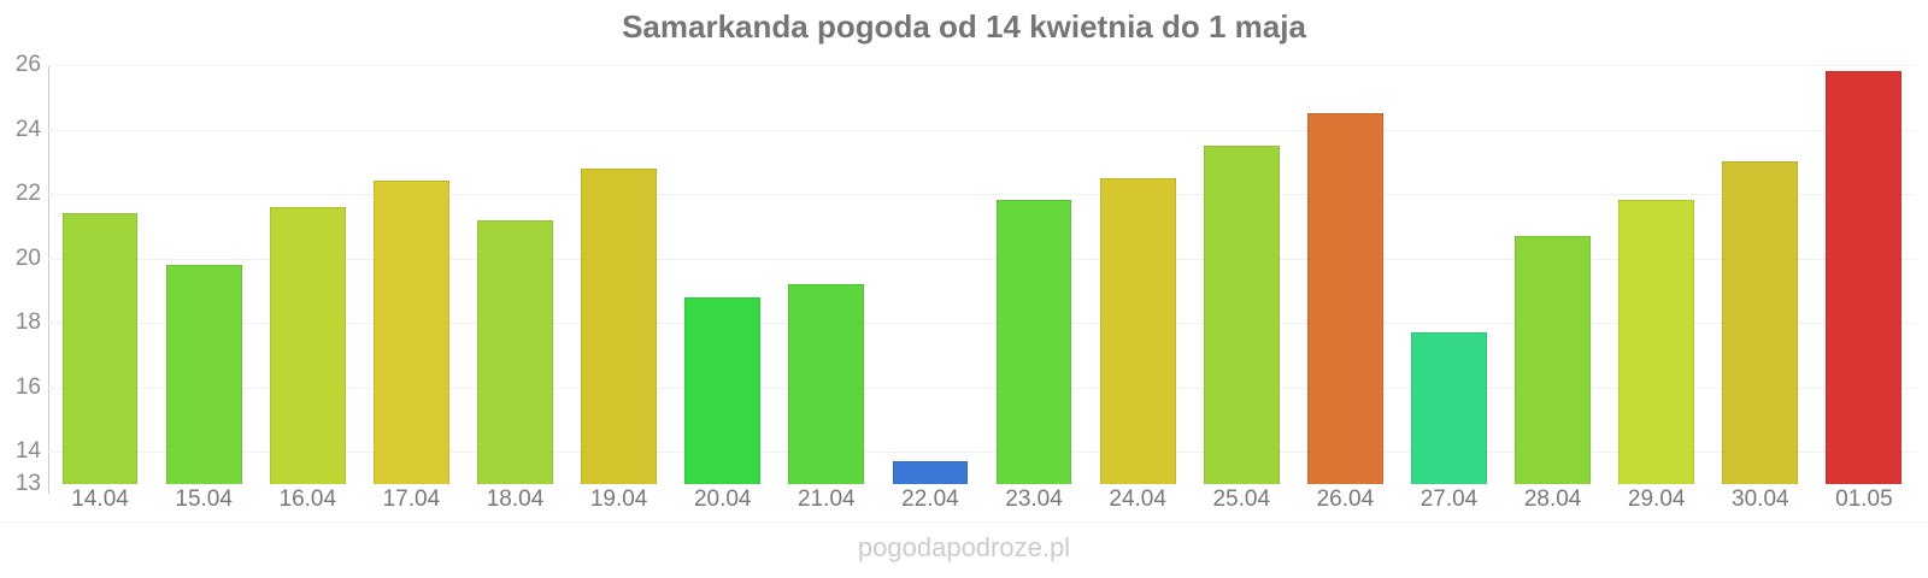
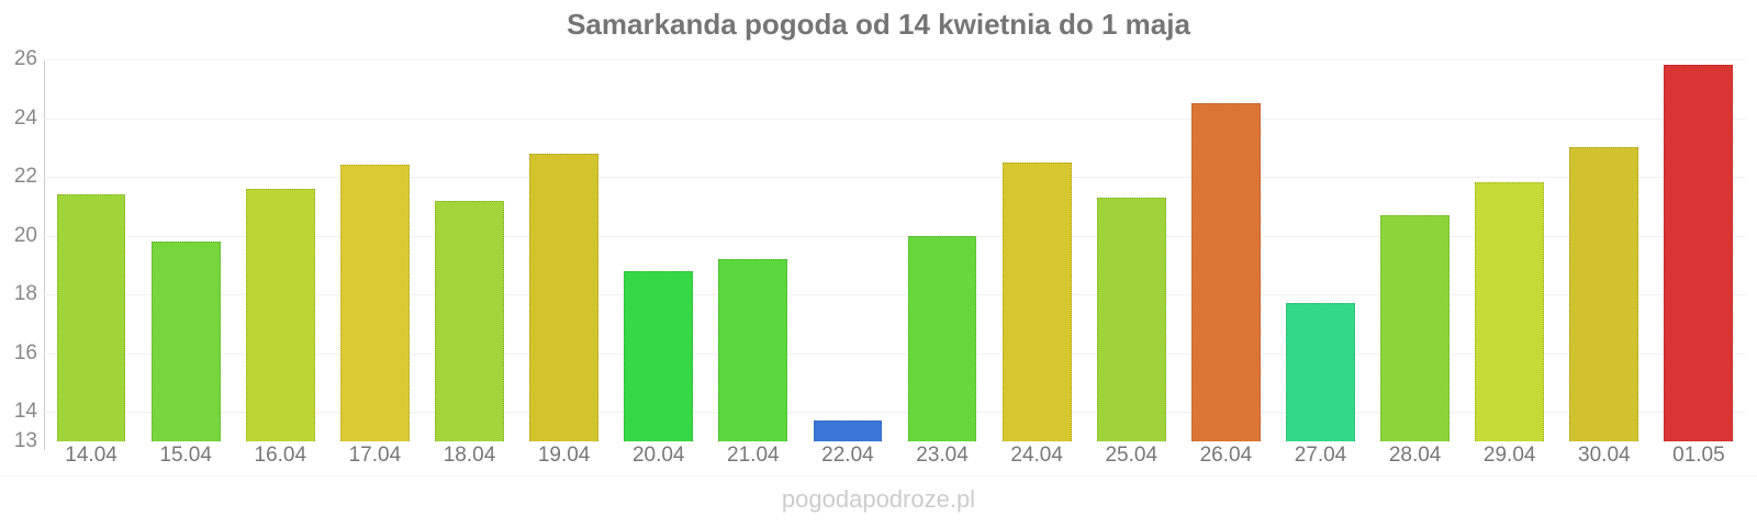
23.04: 21.8 -> 20.0
25.04: 23.5 -> 21.3
